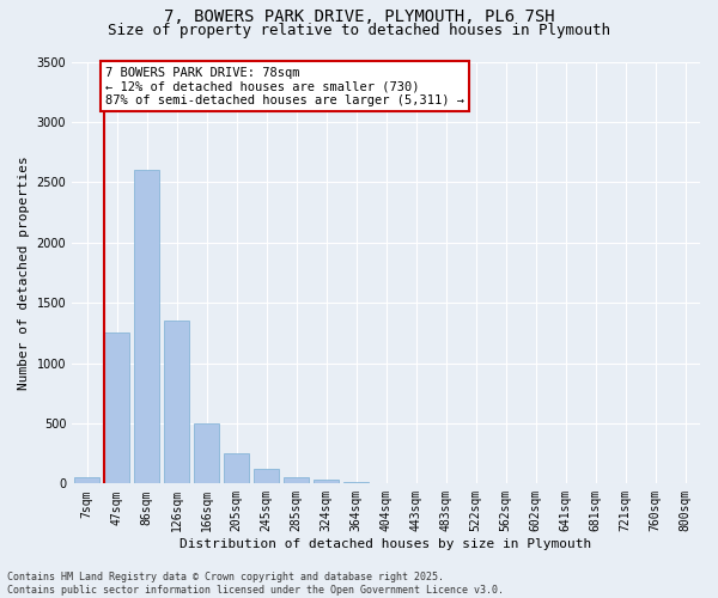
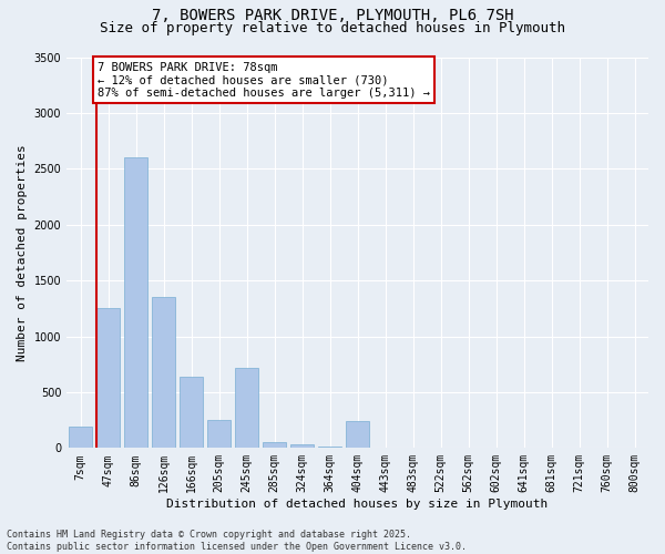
7sqm: 50 -> 190
166sqm: 500 -> 640
245sqm: 120 -> 720
404sqm: 0 -> 240
